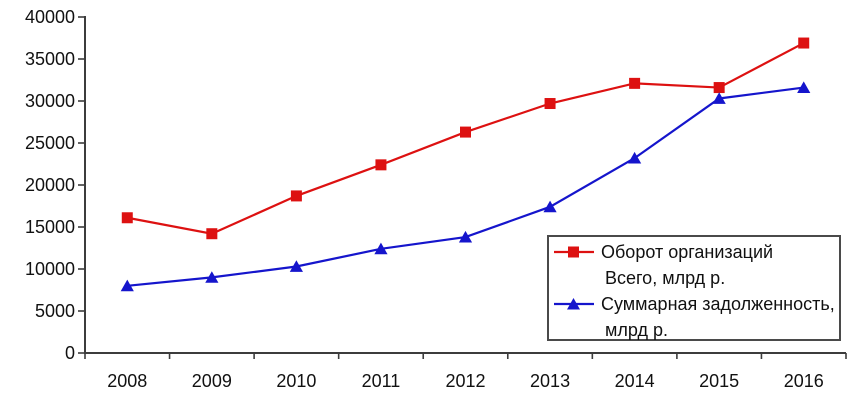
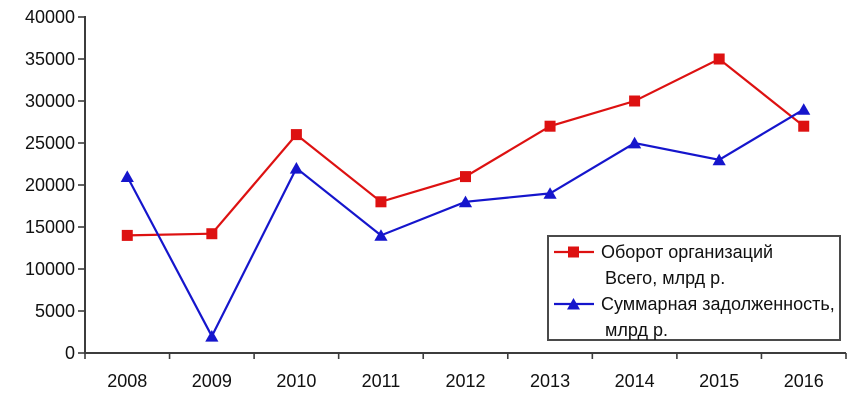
Оборот организаций Всего, млрд р./2008: 16000 -> 14000
Суммарная задолженность, млрд р./2008: 8000 -> 21000
Суммарная задолженность, млрд р./2009: 9000 -> 2000
Оборот организаций Всего, млрд р./2010: 19000 -> 26000
Суммарная задолженность, млрд р./2010: 10000 -> 22000
Оборот организаций Всего, млрд р./2011: 22000 -> 18000
Суммарная задолженность, млрд р./2011: 12000 -> 14000
Оборот организаций Всего, млрд р./2012: 26000 -> 21000
Суммарная задолженность, млрд р./2012: 14000 -> 18000
Оборот организаций Всего, млрд р./2013: 30000 -> 27000
Суммарная задолженность, млрд р./2013: 17000 -> 19000
Оборот организаций Всего, млрд р./2014: 32000 -> 30000
Суммарная задолженность, млрд р./2014: 23000 -> 25000
Оборот организаций Всего, млрд р./2015: 32000 -> 35000
Суммарная задолженность, млрд р./2015: 30000 -> 23000
Оборот организаций Всего, млрд р./2016: 37000 -> 27000
Суммарная задолженность, млрд р./2016: 32000 -> 29000
